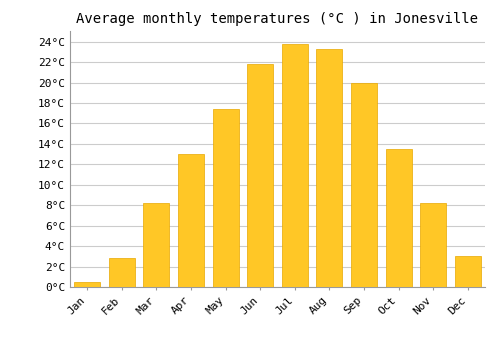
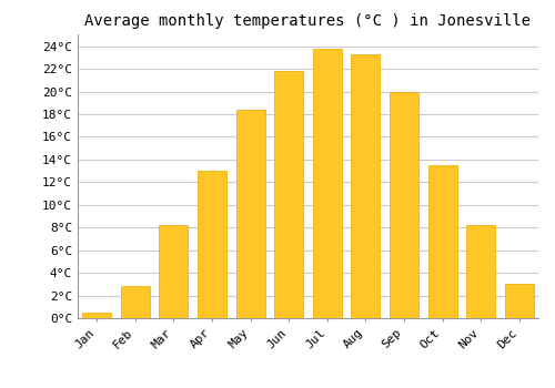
May: 17.4°C -> 18.4°C
